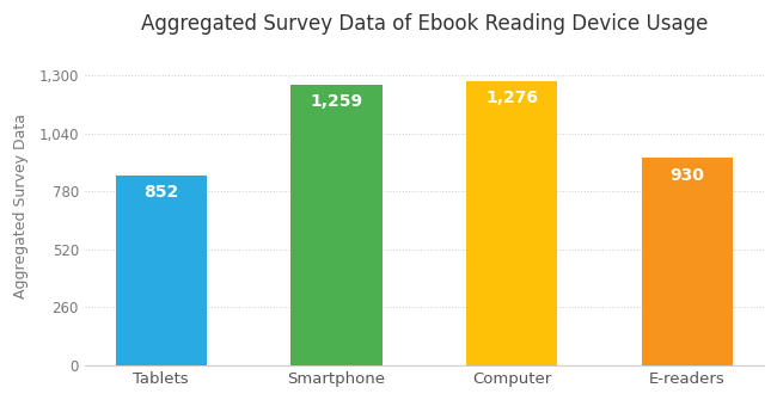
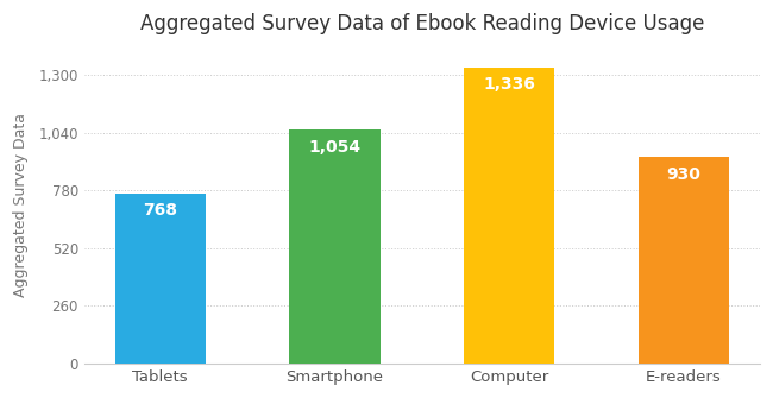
Tablets: 852 -> 768
Smartphone: 1,259 -> 1,054
Computer: 1,276 -> 1,336
